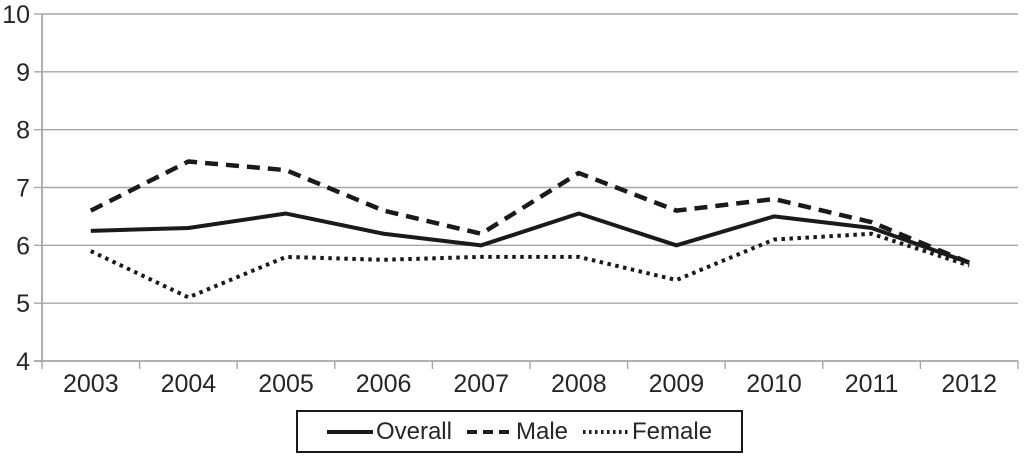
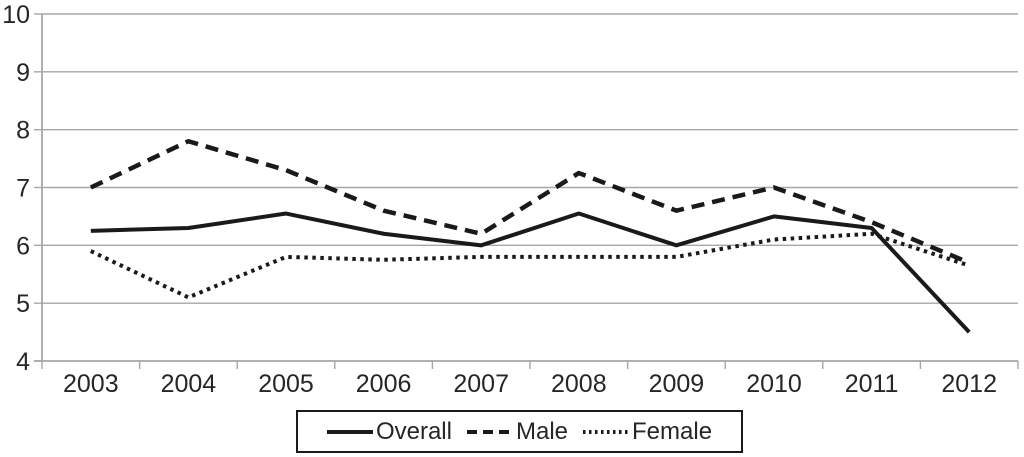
Male/2003: 6.6 -> 7.0
Male/2004: 7.5 -> 7.8
Female/2009: 5.4 -> 5.8
Male/2010: 6.8 -> 7.0
Overall/2012: 5.7 -> 4.5
